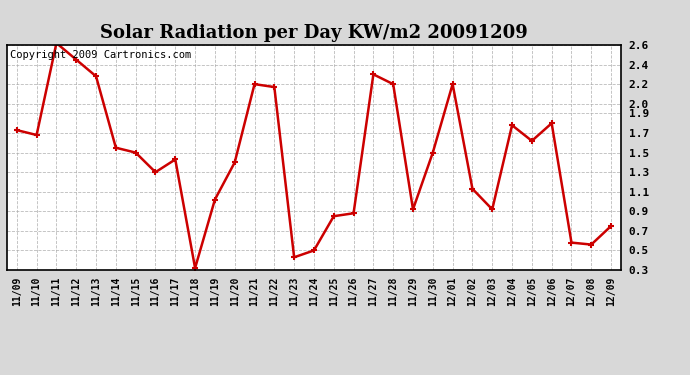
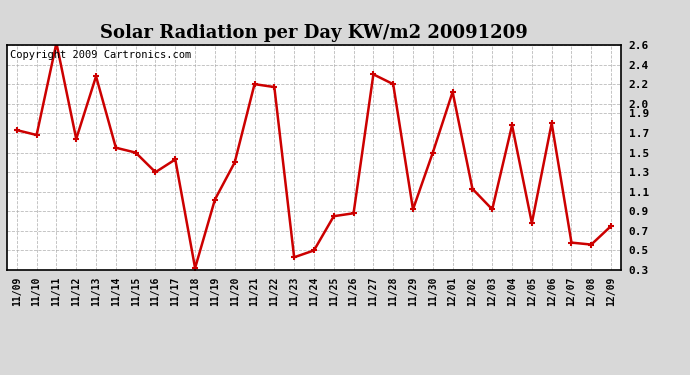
11/12: 2.45 -> 1.64
12/01: 2.20 -> 2.12
12/05: 1.62 -> 0.78
